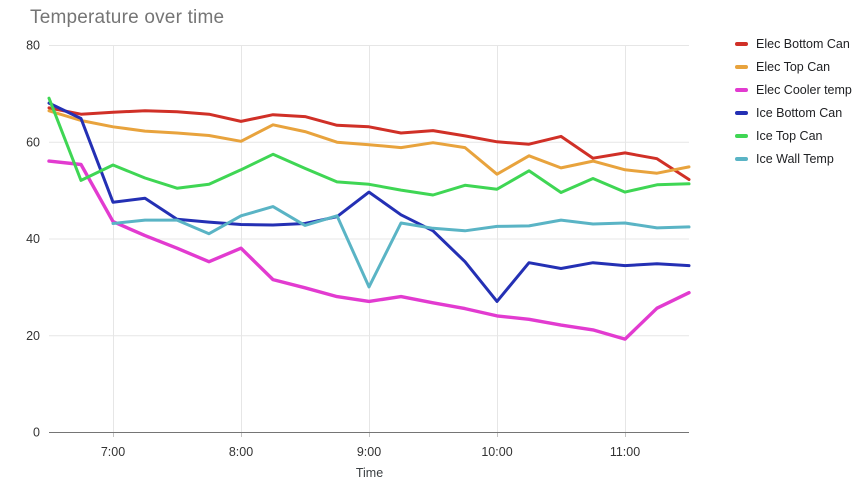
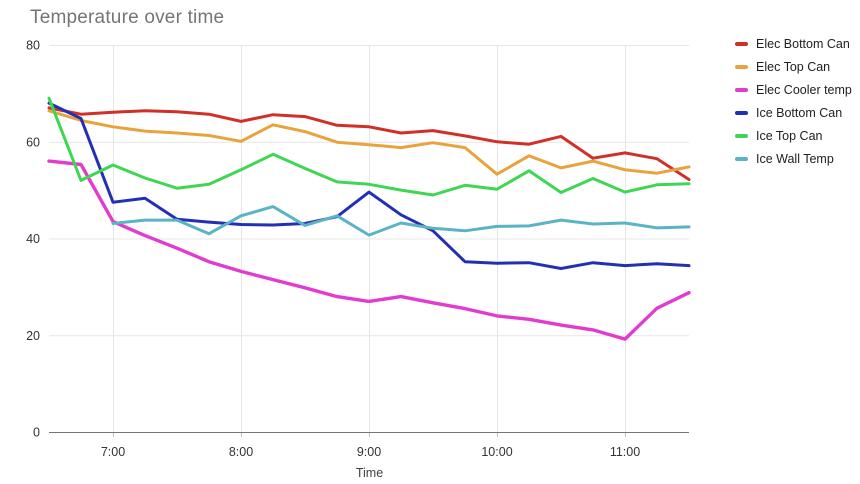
Elec Cooler temp/8:00: 38 -> 33
Ice Wall Temp/9:00: 30 -> 41
Ice Bottom Can/10:00: 27 -> 35
